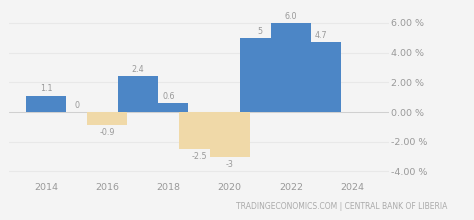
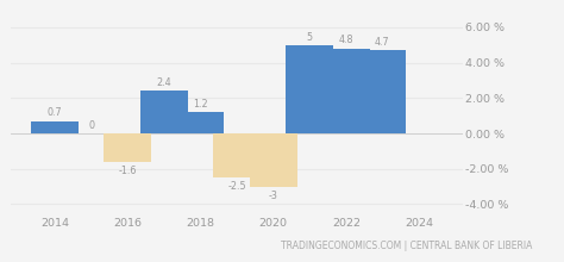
2014: 1.1 -> 0.7
2016: -0.9 -> -1.6
2018: 0.6 -> 1.2
2022: 6.0 -> 4.8
